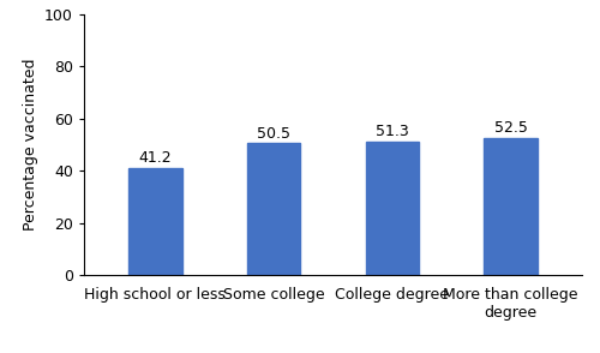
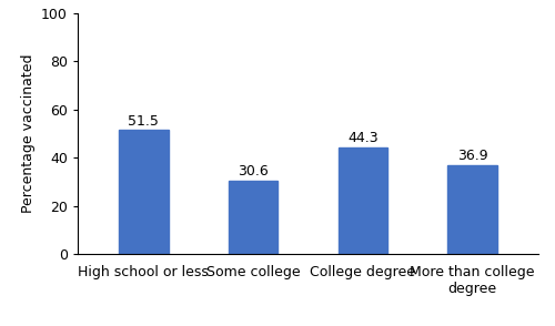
High school or less: 41.2 -> 51.5
Some college: 50.5 -> 30.6
College degree: 51.3 -> 44.3
More than college degree: 52.5 -> 36.9
